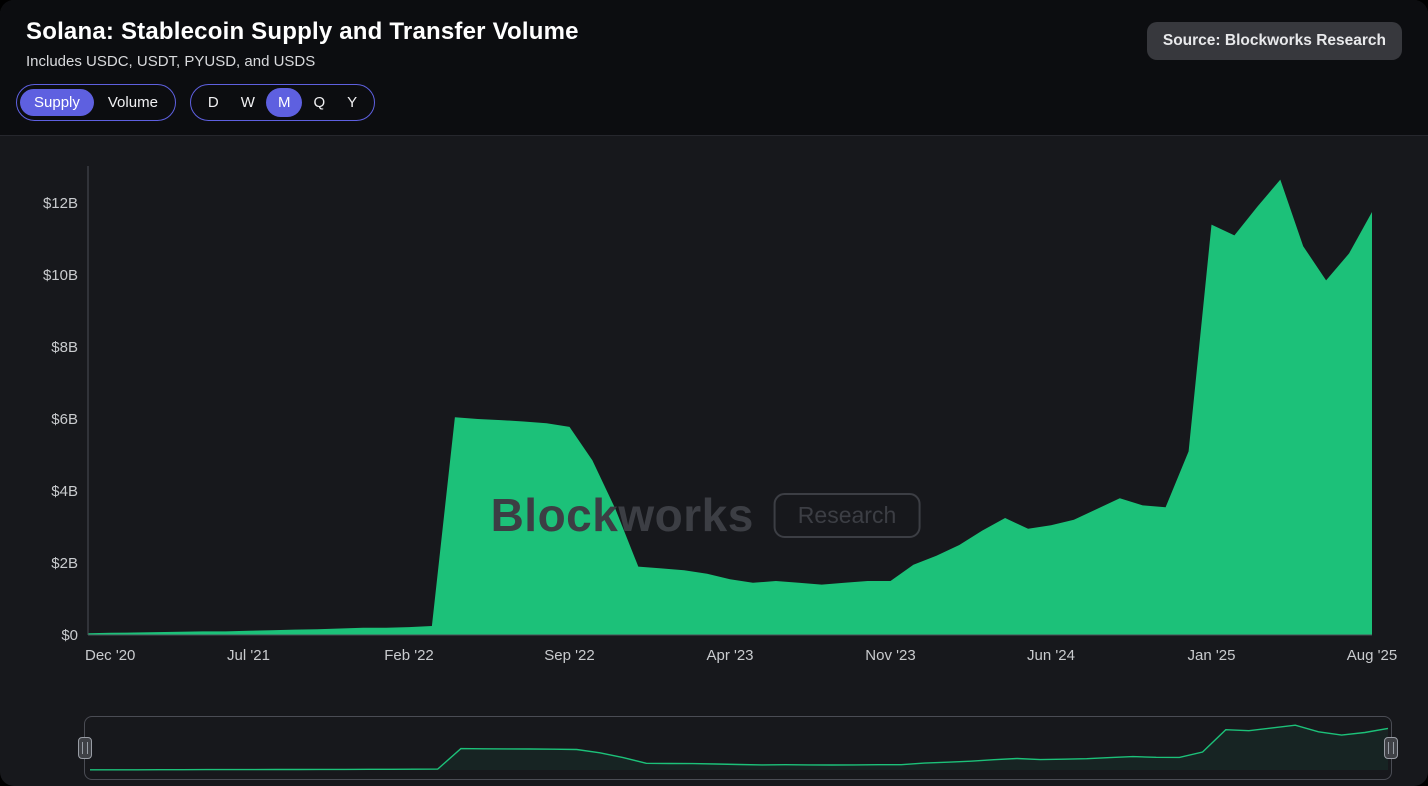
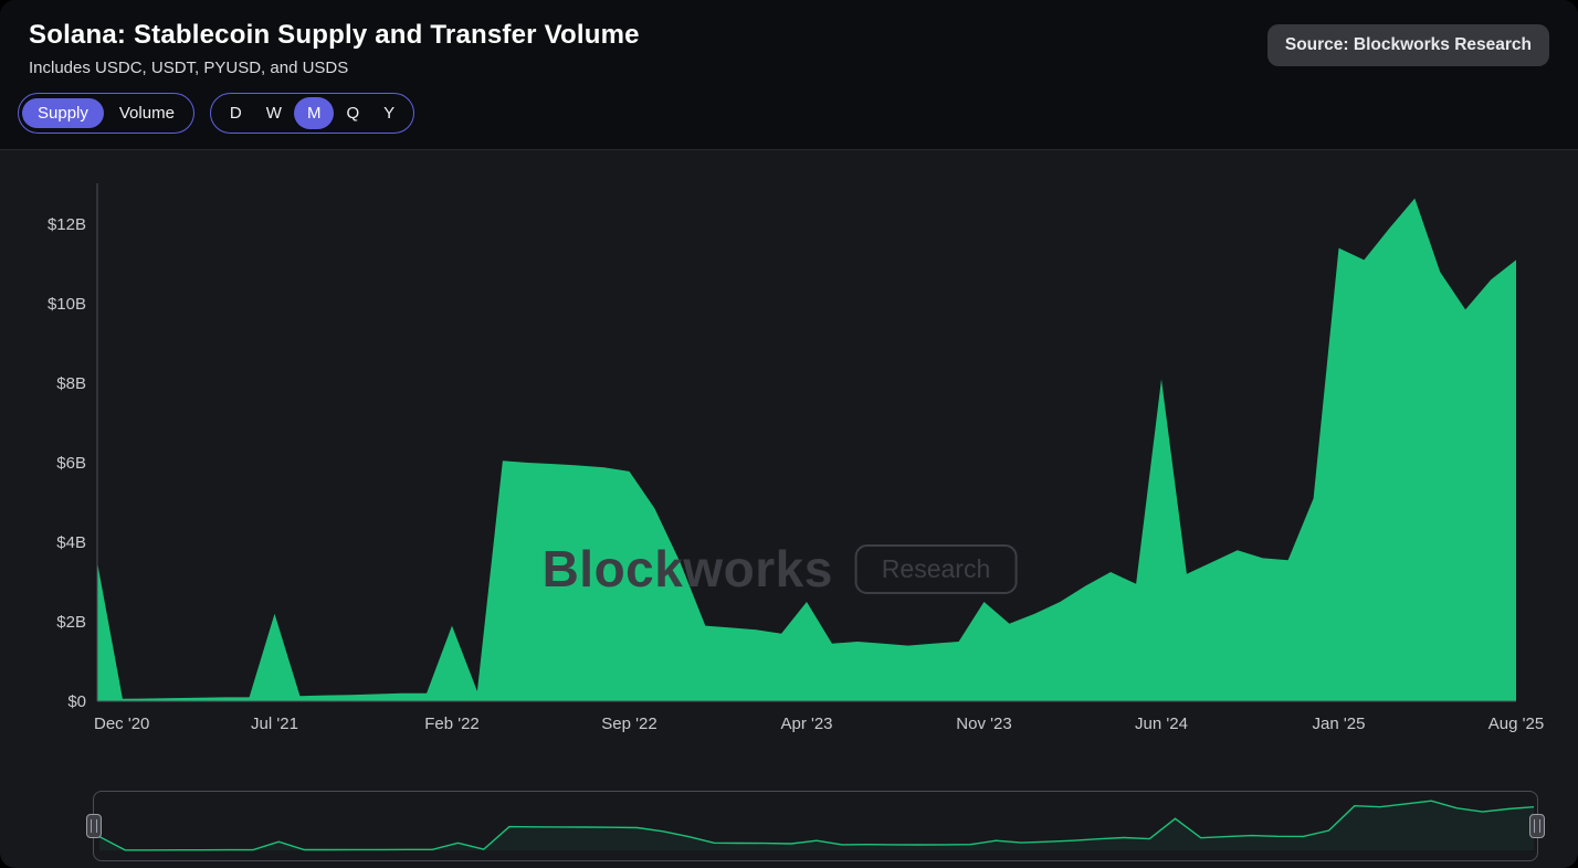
Dec '20: $0.1B -> $3.5B
Jul '21: $0.1B -> $2.2B
Feb '22: $0.2B -> $1.9B
Apr '23: $1.6B -> $2.5B
Nov '23: $1.5B -> $2.5B
Jun '24: $3.0B -> $8.1B
Aug '25: $11.8B -> $11.1B
